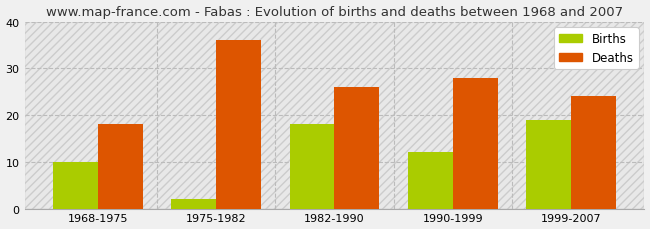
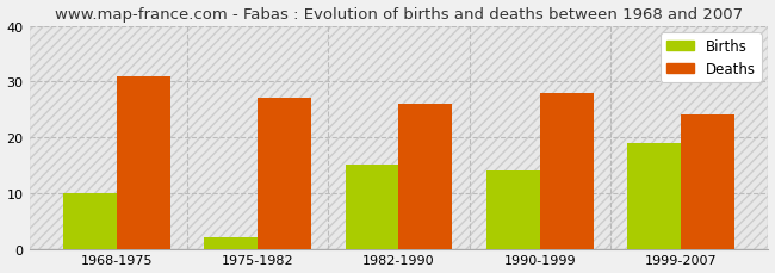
Deaths/1968-1975: 18 -> 31
Deaths/1975-1982: 36 -> 27
Births/1982-1990: 18 -> 15
Births/1990-1999: 12 -> 14
